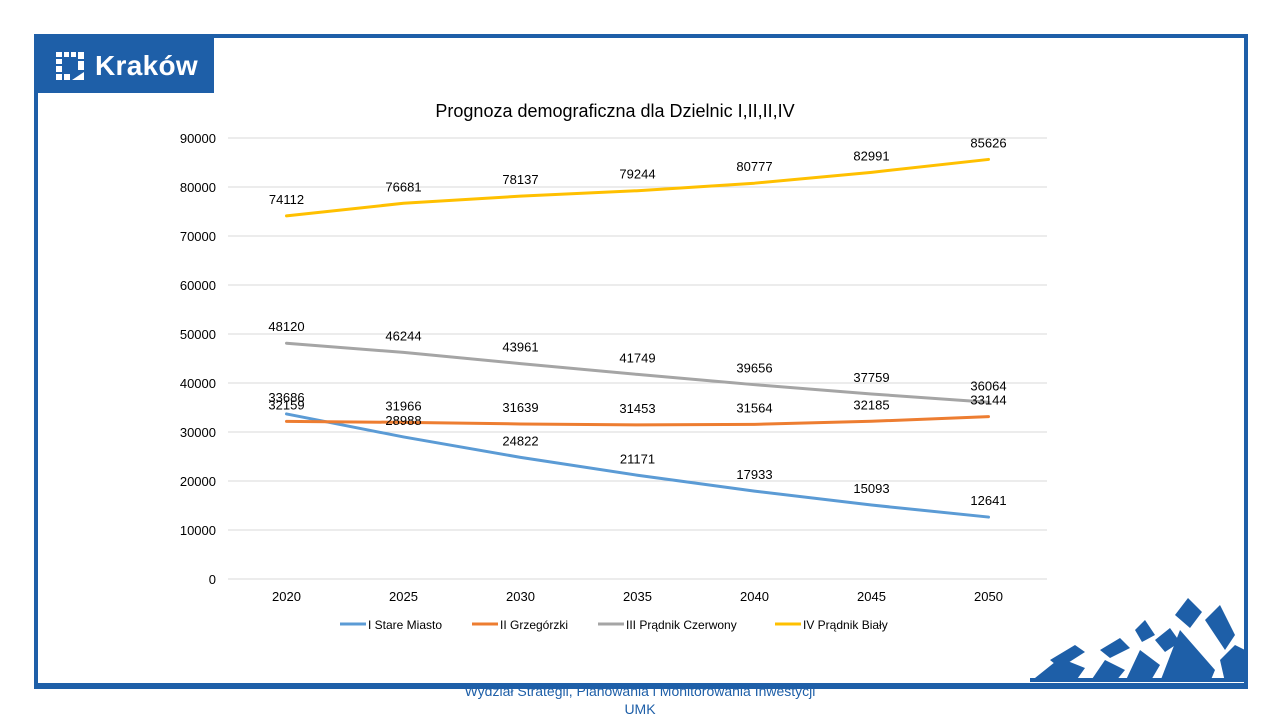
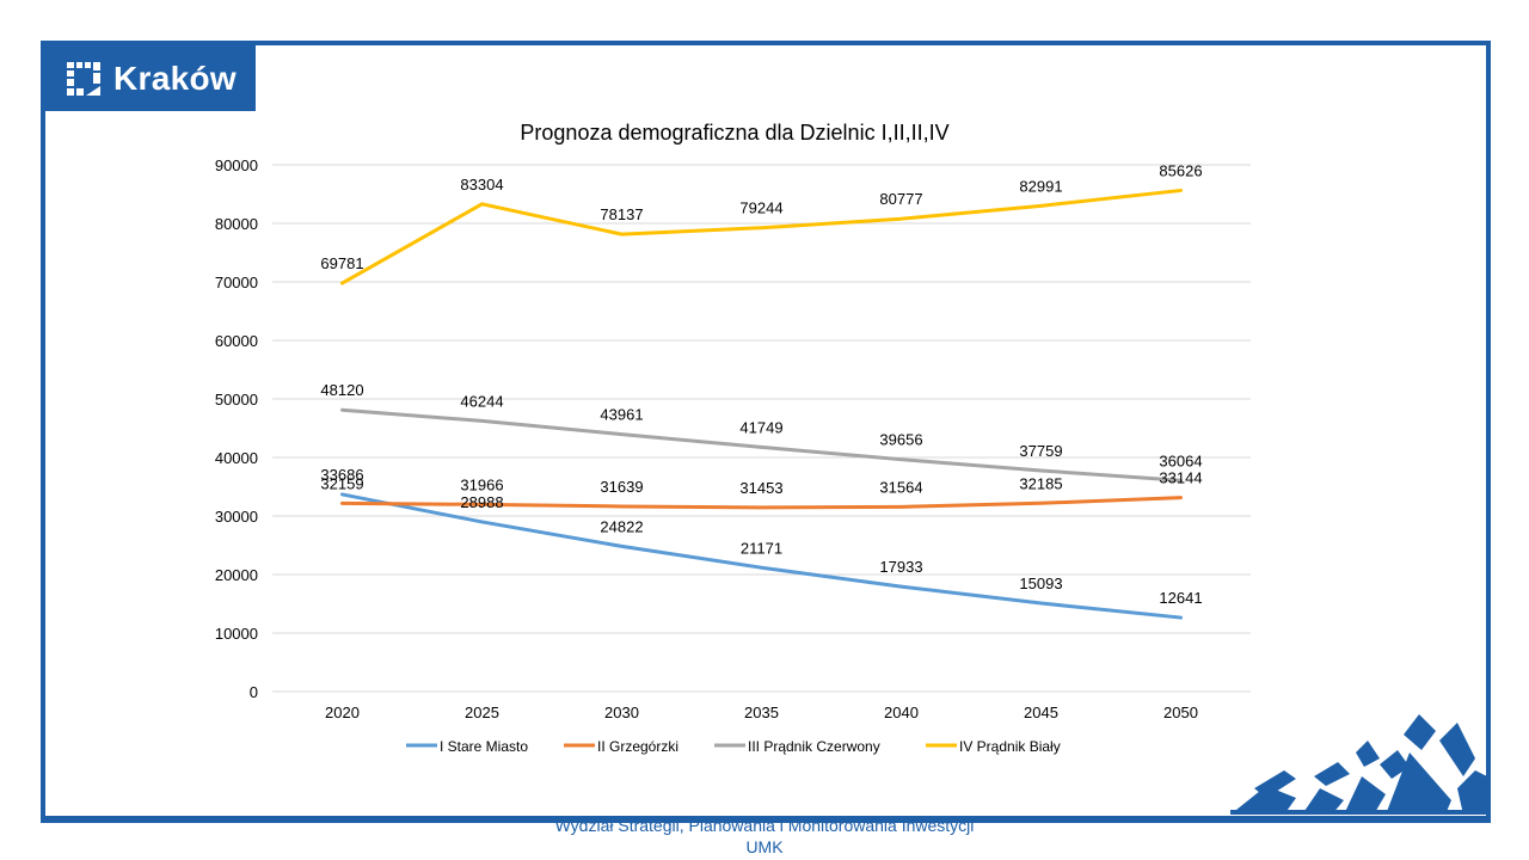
IV Prądnik Biały/2020: 74112 -> 69781
IV Prądnik Biały/2025: 76681 -> 83304
